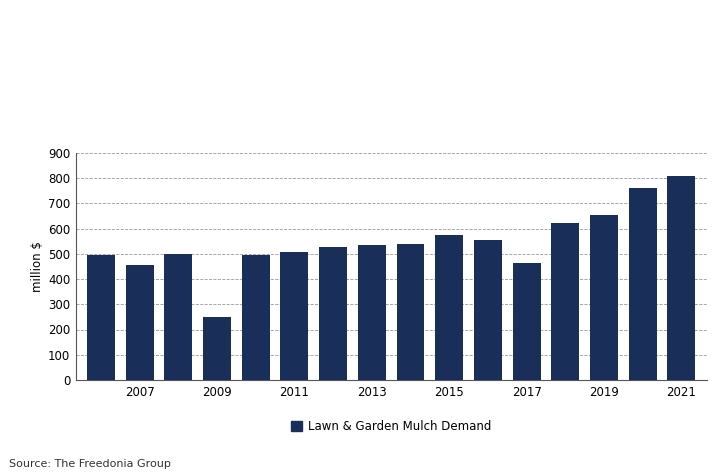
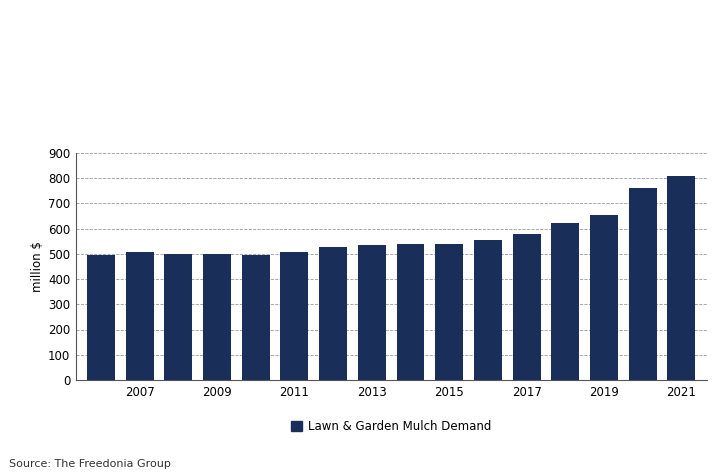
2007: 455 -> 507
2009: 250 -> 500
2015: 575 -> 540
2017: 465 -> 580
